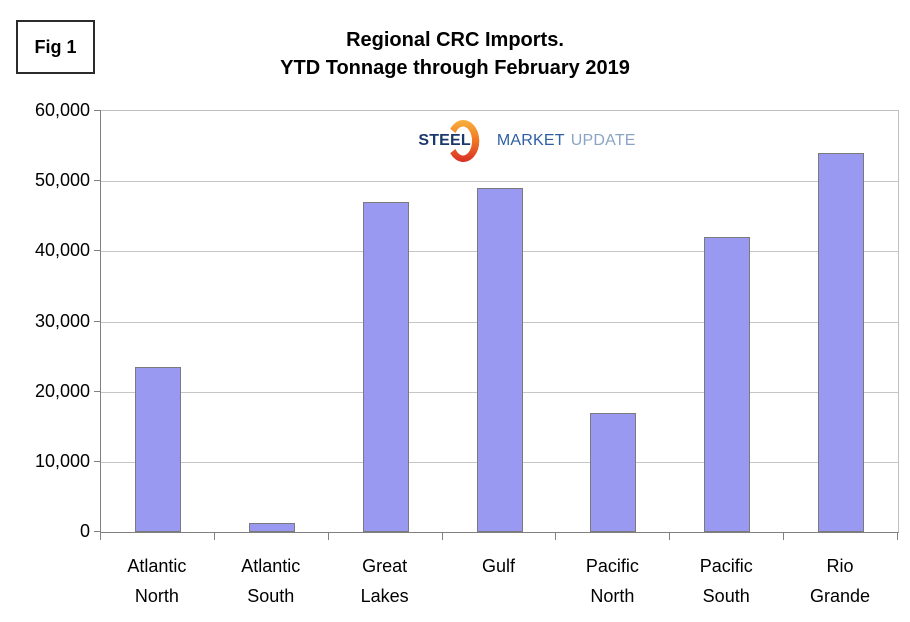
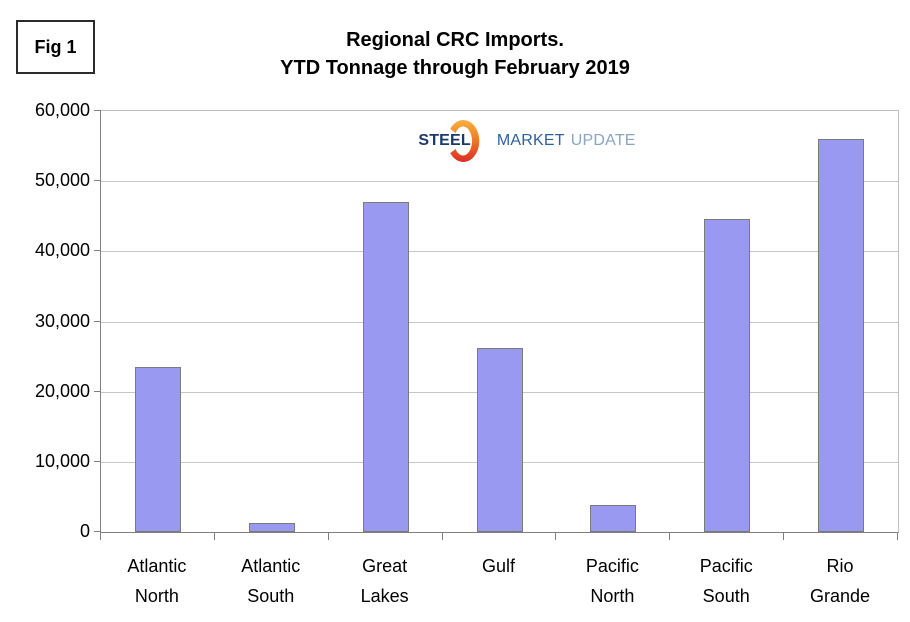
Gulf: 49000 -> 26000
Pacific North: 17000 -> 4000
Pacific South: 42000 -> 45000
Rio Grande: 54000 -> 56000
